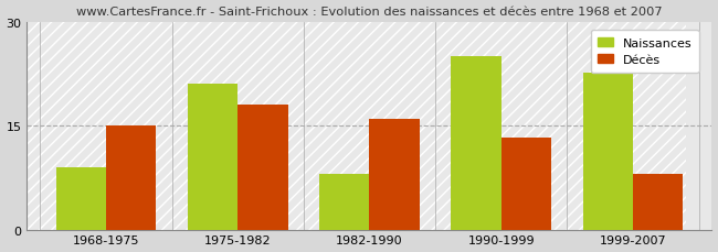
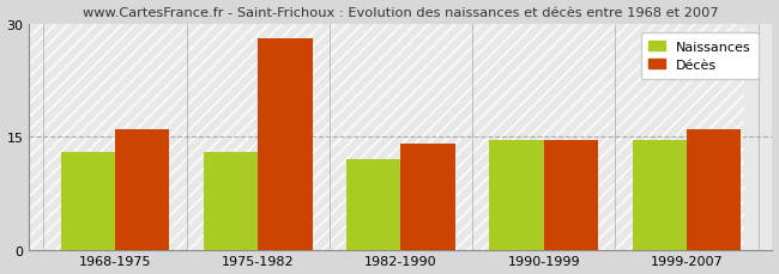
Naissances/1968-1975: 9.0 -> 13.0
Décès/1968-1975: 15.0 -> 16.0
Naissances/1975-1982: 21.0 -> 13.0
Décès/1975-1982: 18.0 -> 28.0
Naissances/1982-1990: 8.0 -> 12.0
Décès/1982-1990: 16.0 -> 14.0
Naissances/1990-1999: 25.0 -> 14.5
Décès/1990-1999: 13.2 -> 14.5
Naissances/1999-2007: 22.6 -> 14.5
Décès/1999-2007: 8.0 -> 16.0
